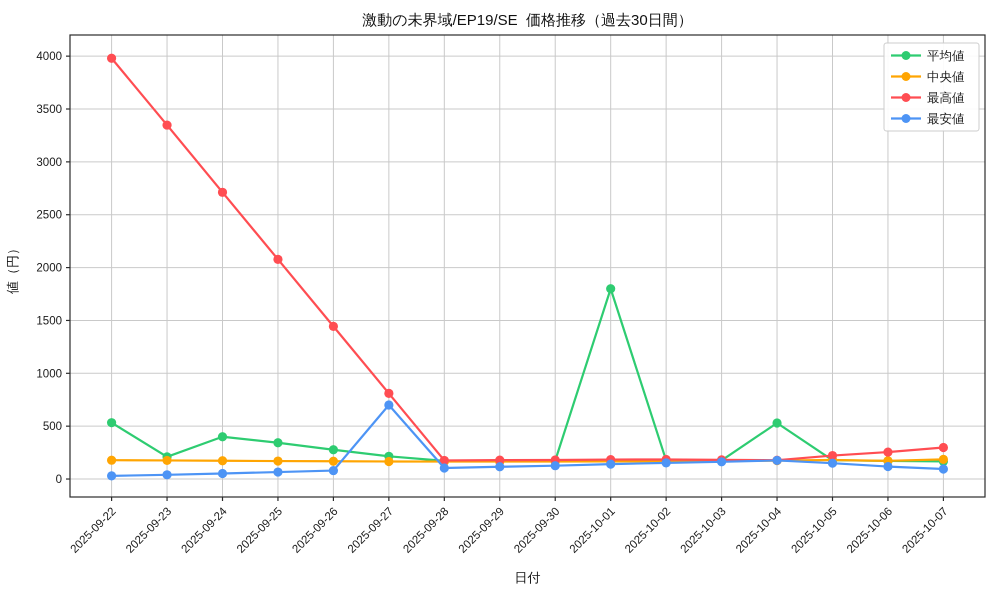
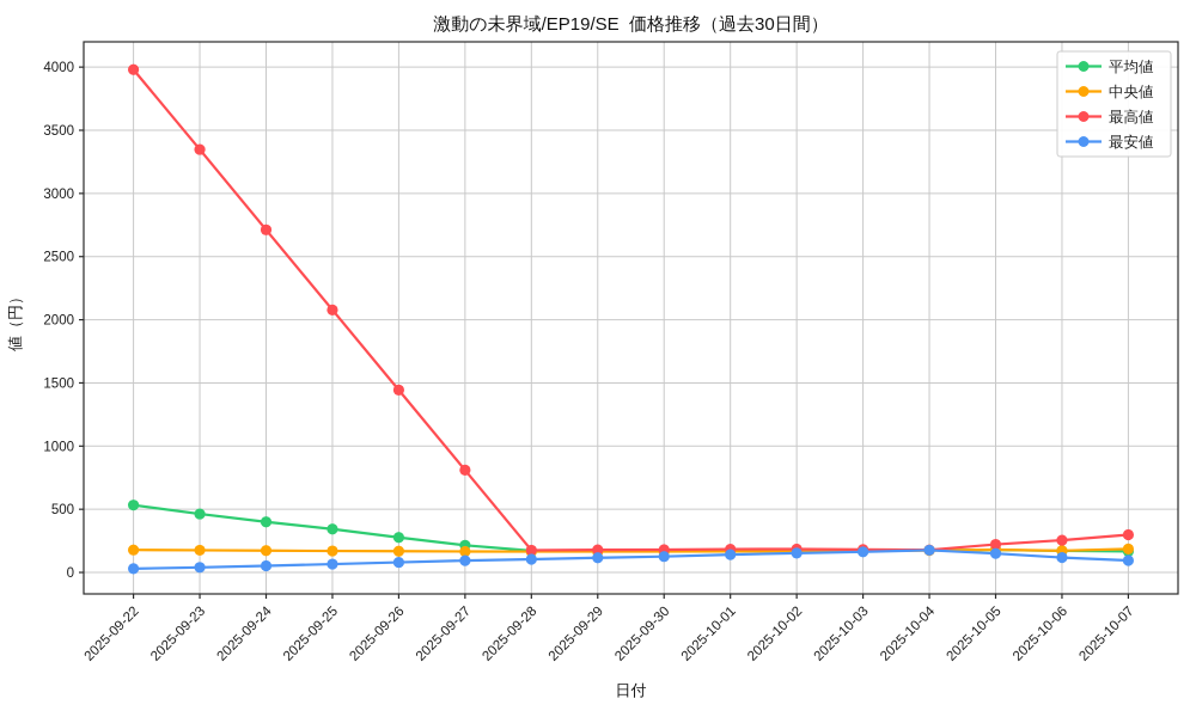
平均値/2025-09-23: 210 -> 460
最安値/2025-09-27: 700 -> 90
平均値/2025-10-01: 1800 -> 180
平均値/2025-10-04: 530 -> 180
